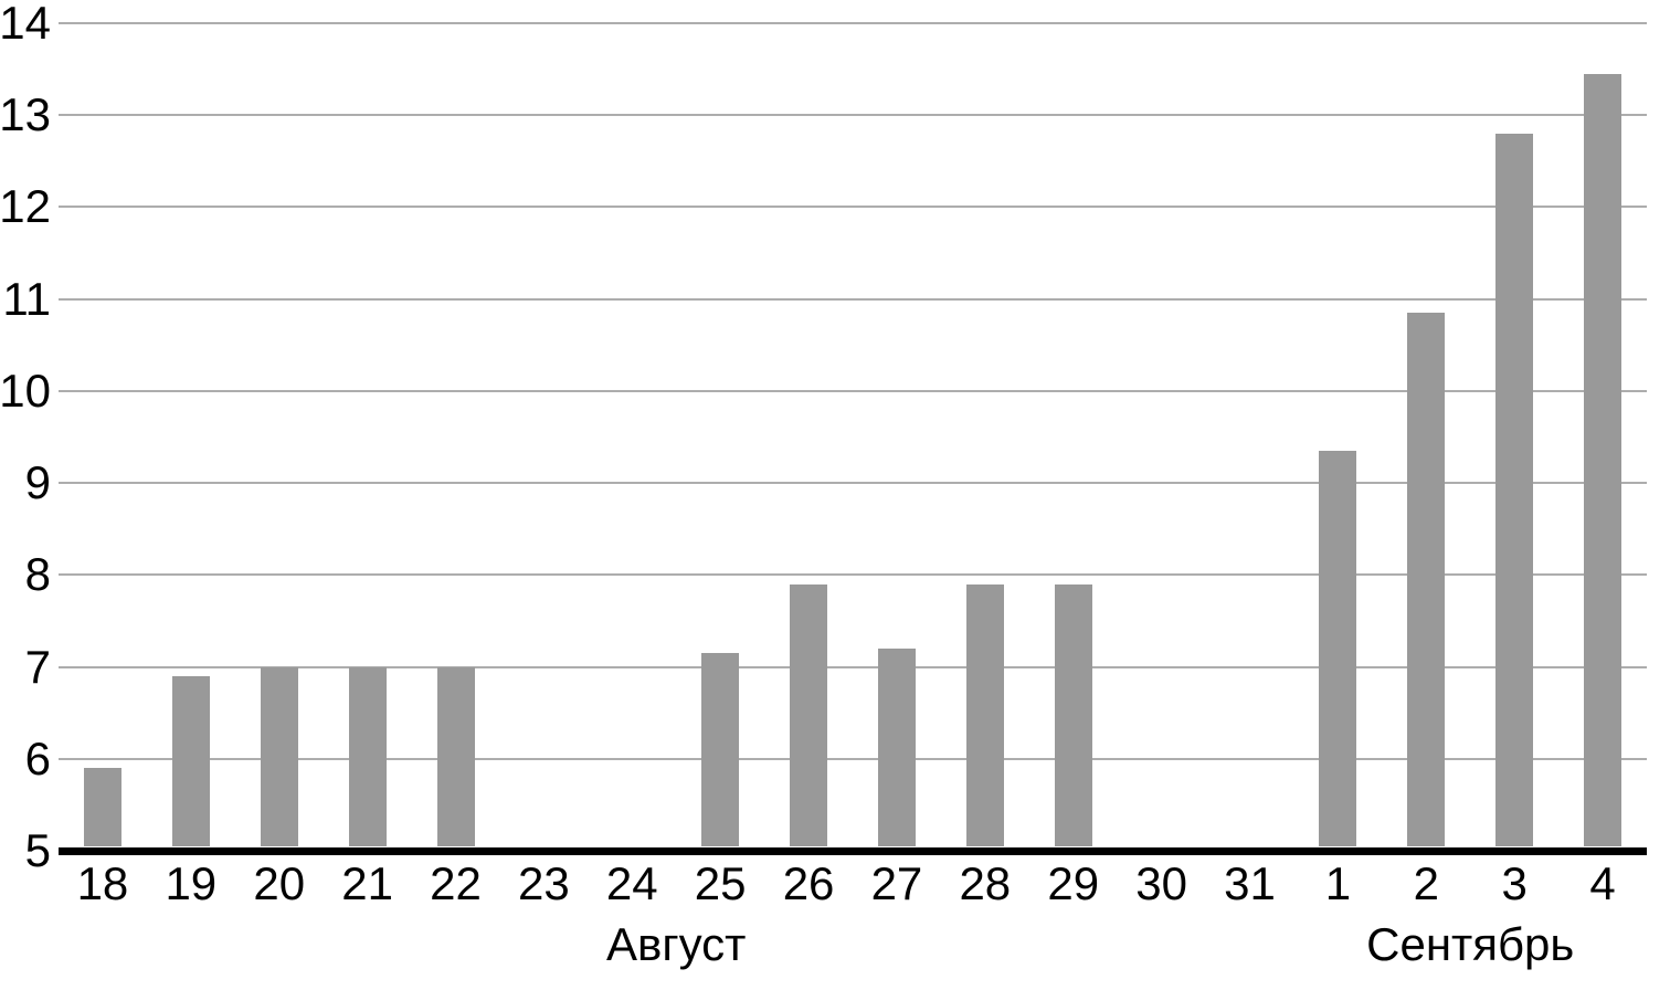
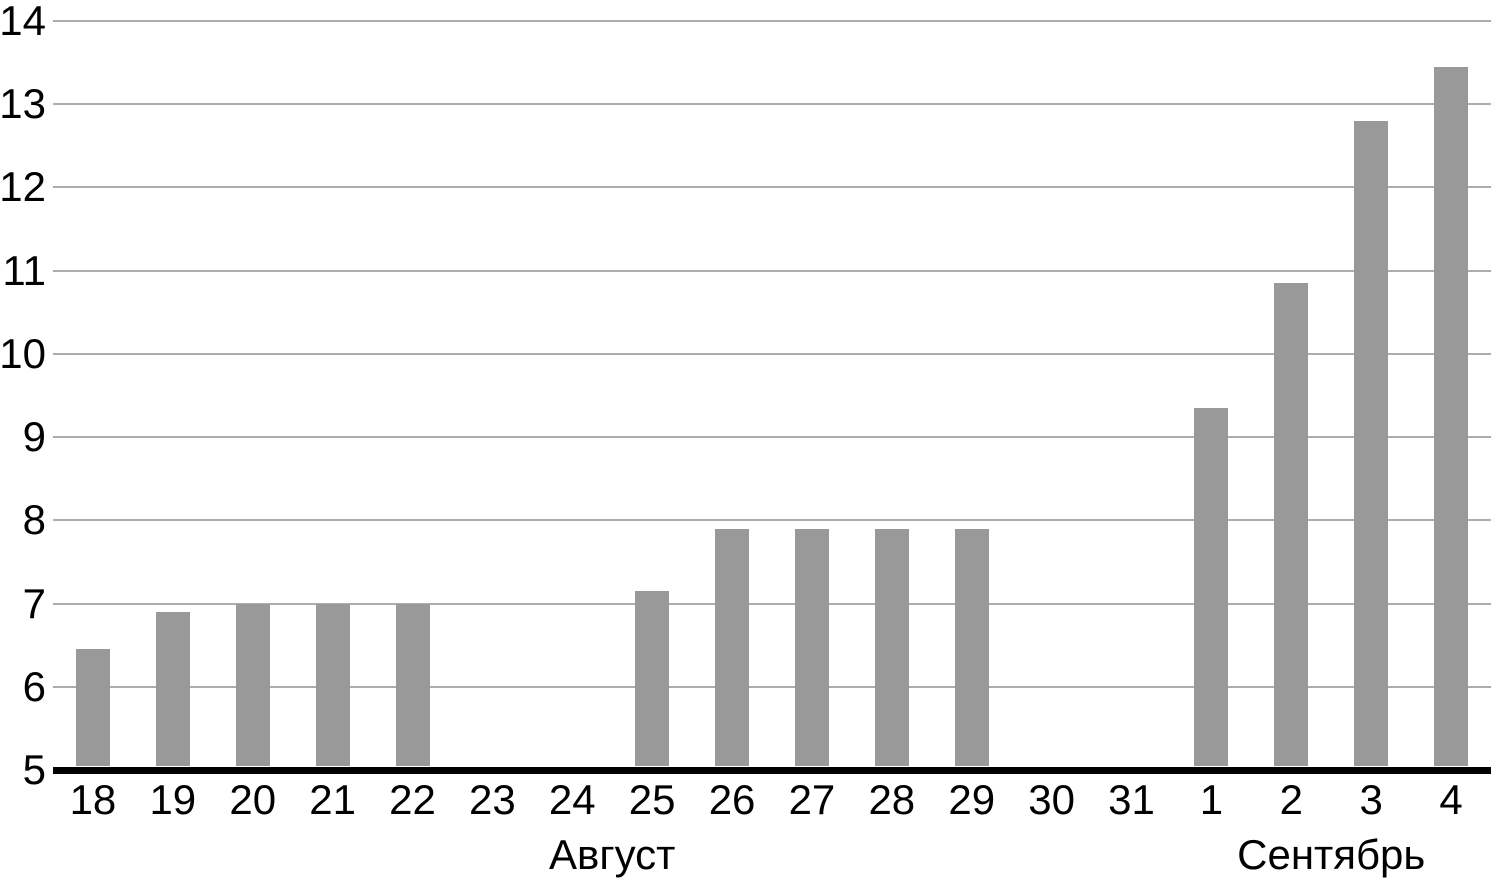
18: 5.9 -> 6.5
27: 7.2 -> 7.9
